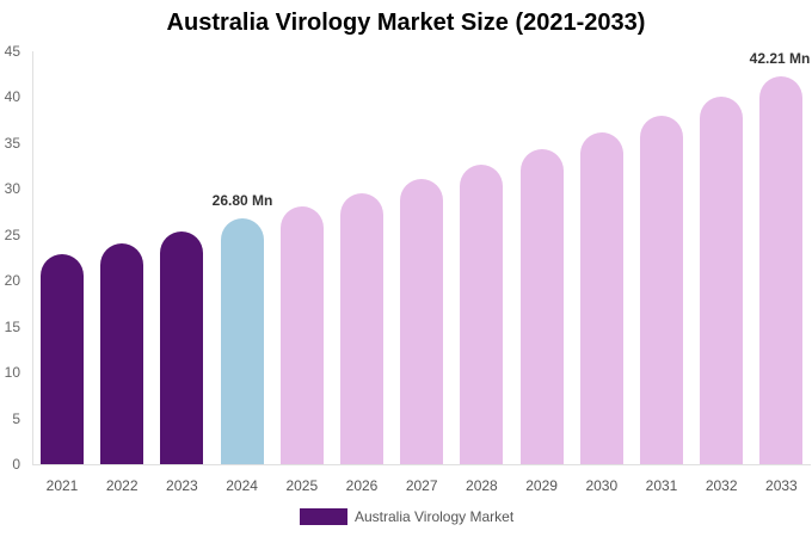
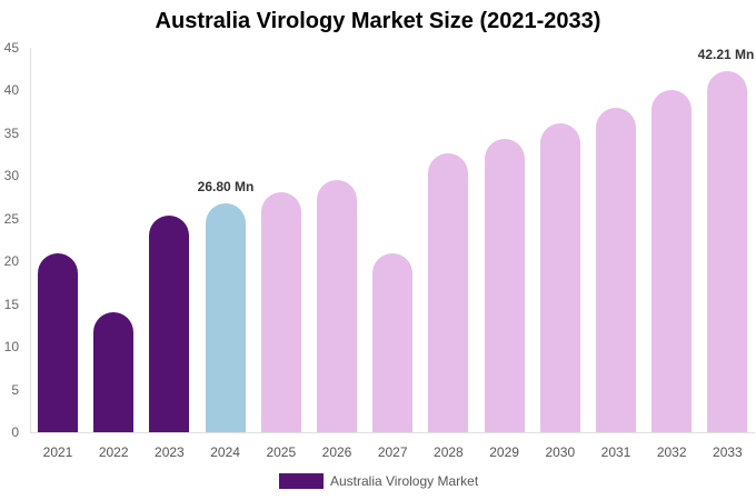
2021: 23 -> 21
2022: 24 -> 14
2027: 31 -> 21
